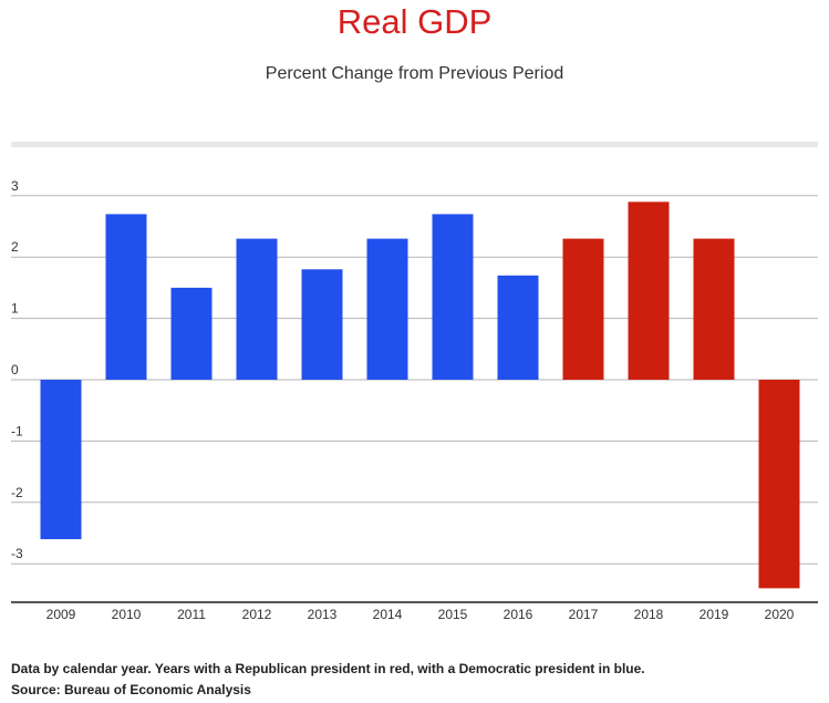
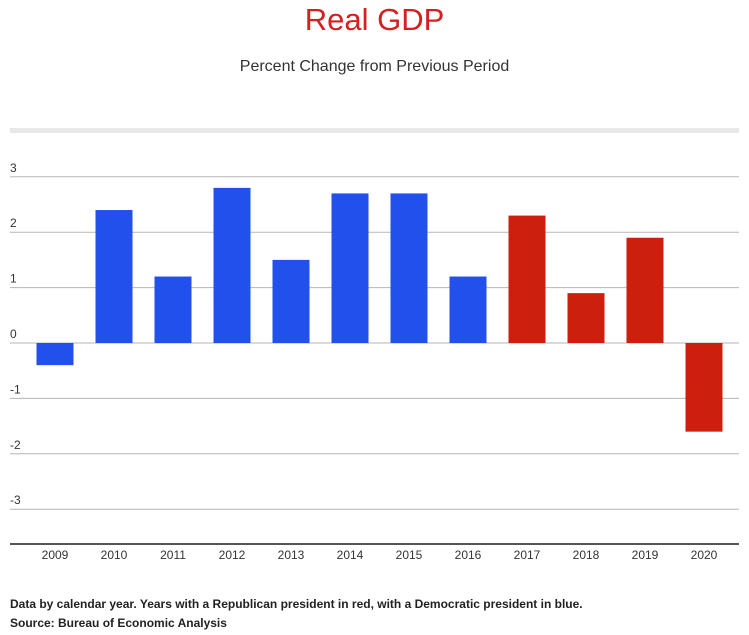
2009: -2.6 -> -0.4
2010: 2.7 -> 2.4
2011: 1.5 -> 1.2
2012: 2.3 -> 2.8
2013: 1.8 -> 1.5
2014: 2.3 -> 2.7
2016: 1.7 -> 1.2
2018: 2.9 -> 0.9
2019: 2.3 -> 1.9
2020: -3.4 -> -1.6
